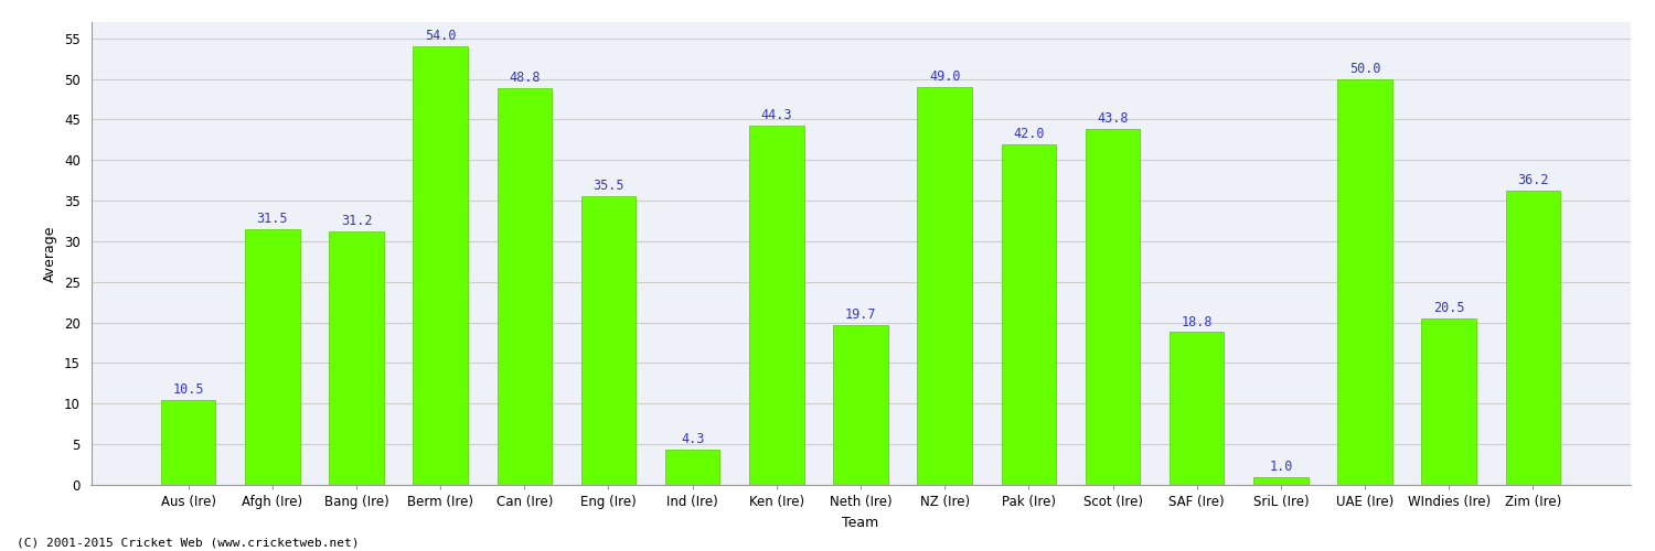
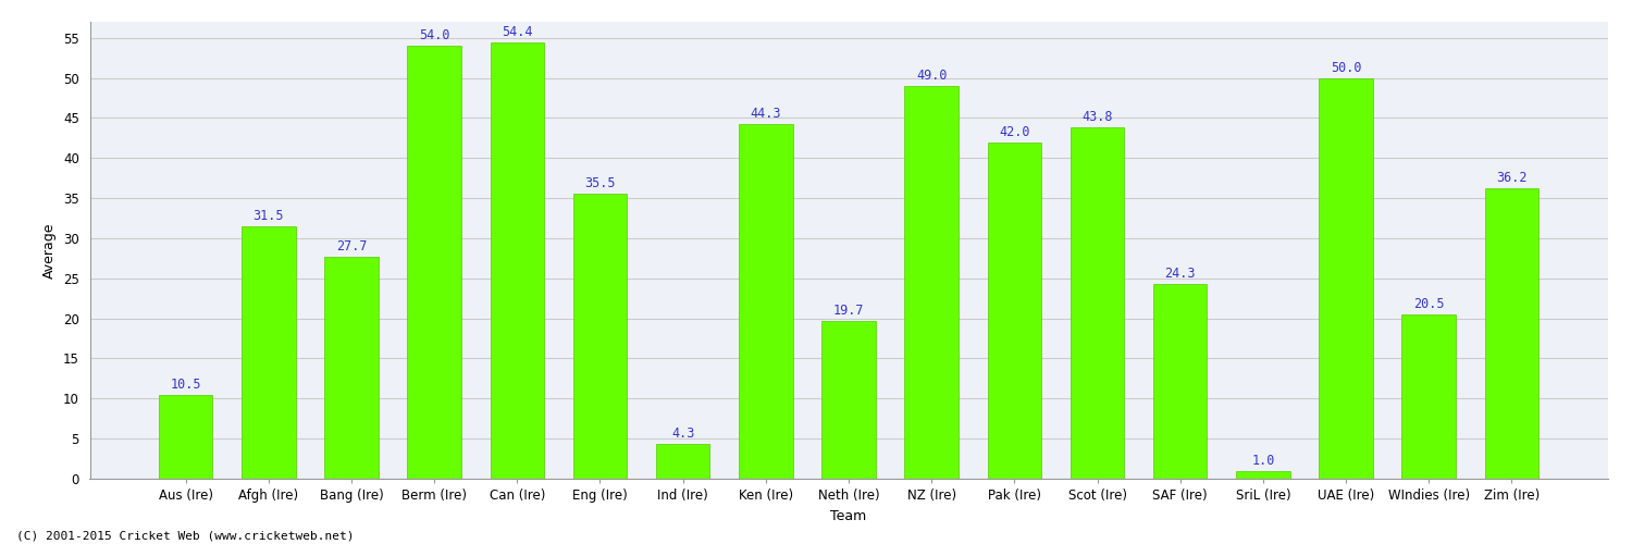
Bang (Ire): 31.2 -> 27.7
Can (Ire): 48.8 -> 54.4
SAF (Ire): 18.8 -> 24.3
